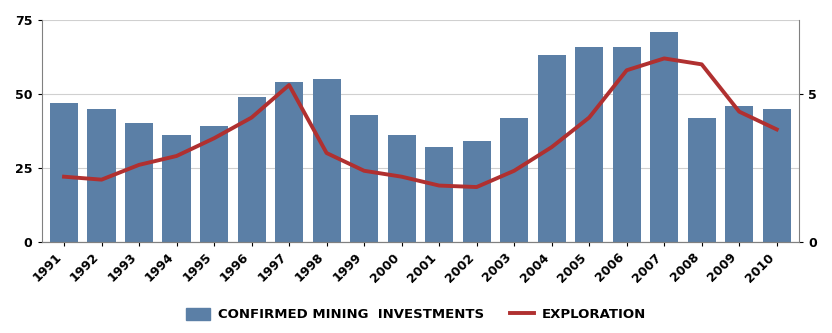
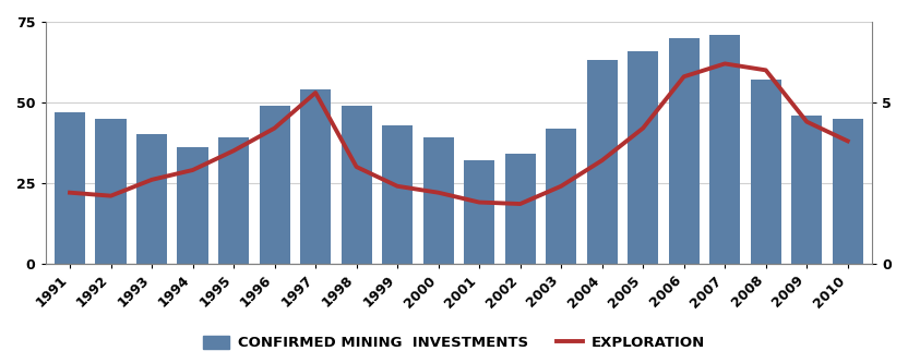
CONFIRMED MINING INVESTMENTS/1998: 55 -> 49
CONFIRMED MINING INVESTMENTS/2000: 36 -> 39
CONFIRMED MINING INVESTMENTS/2006: 66 -> 70
CONFIRMED MINING INVESTMENTS/2008: 42 -> 57
